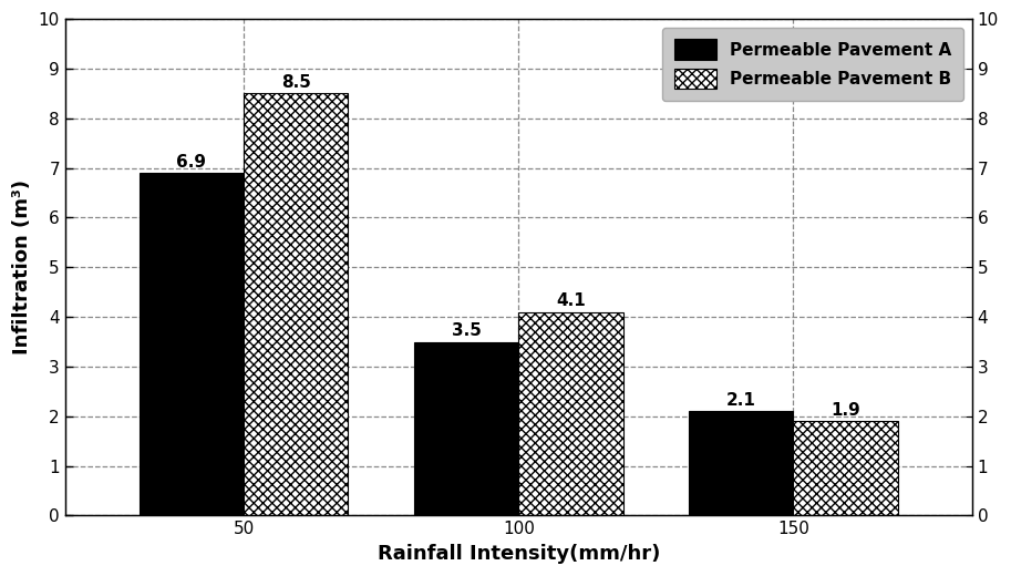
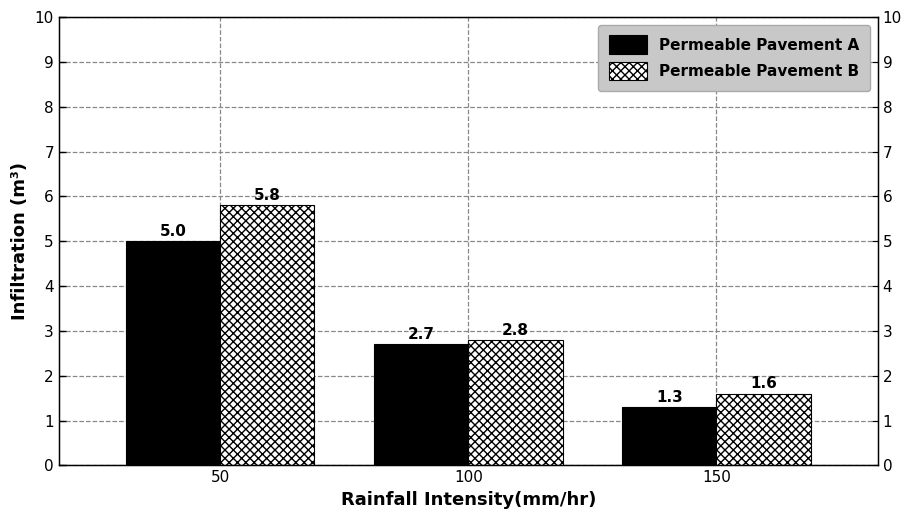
Permeable Pavement A/50: 6.9 -> 5.0
Permeable Pavement B/50: 8.5 -> 5.8
Permeable Pavement A/100: 3.5 -> 2.7
Permeable Pavement B/100: 4.1 -> 2.8
Permeable Pavement A/150: 2.1 -> 1.3
Permeable Pavement B/150: 1.9 -> 1.6
